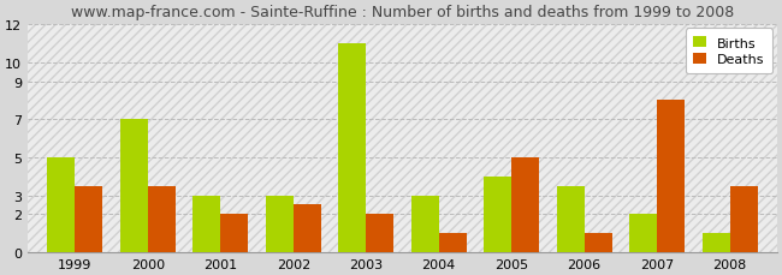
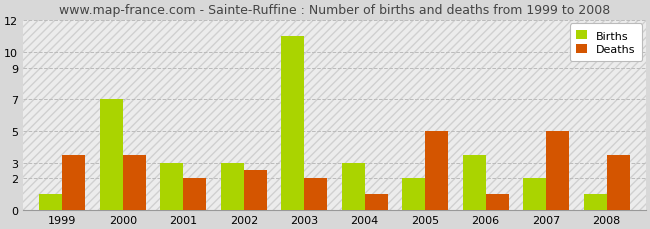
Births/1999: 5.0 -> 1.0
Births/2005: 4.0 -> 2.0
Deaths/2007: 8.0 -> 5.0
